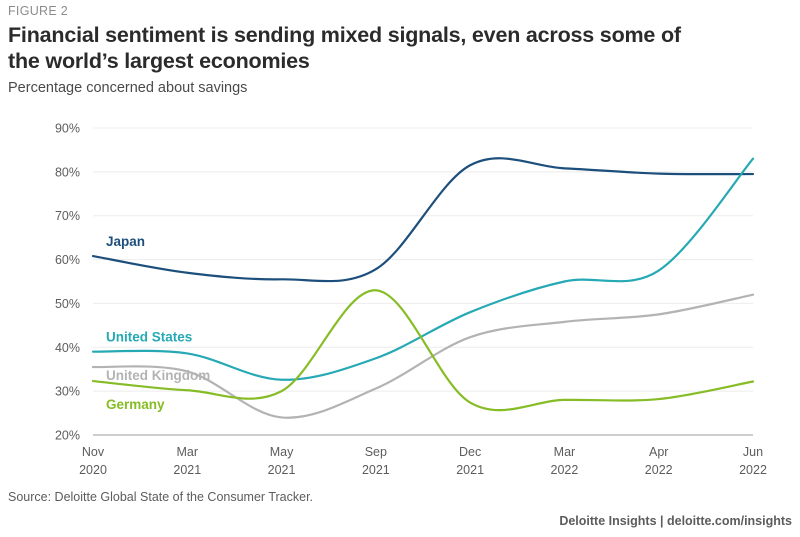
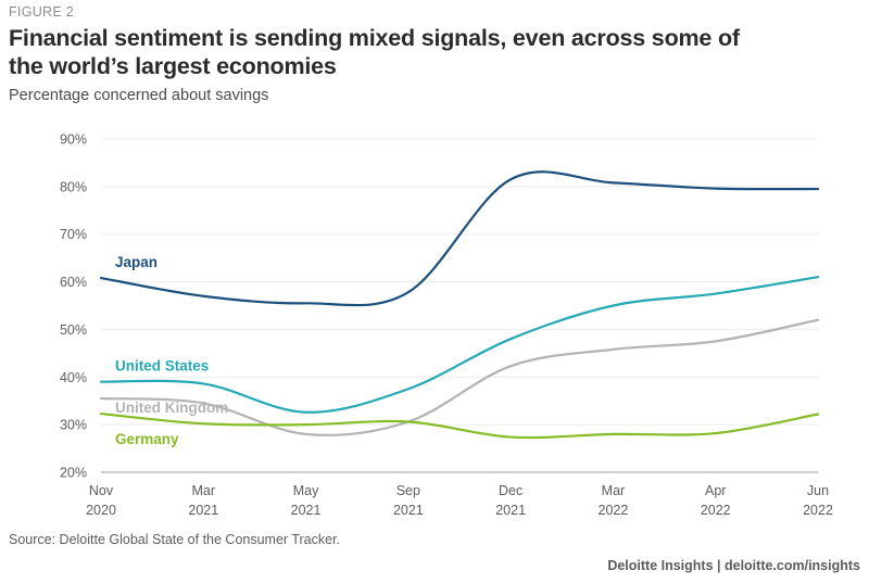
United Kingdom/May 2021: 24% -> 28%
Germany/Sep 2021: 53% -> 31%
United States/Jun 2022: 83% -> 61%
